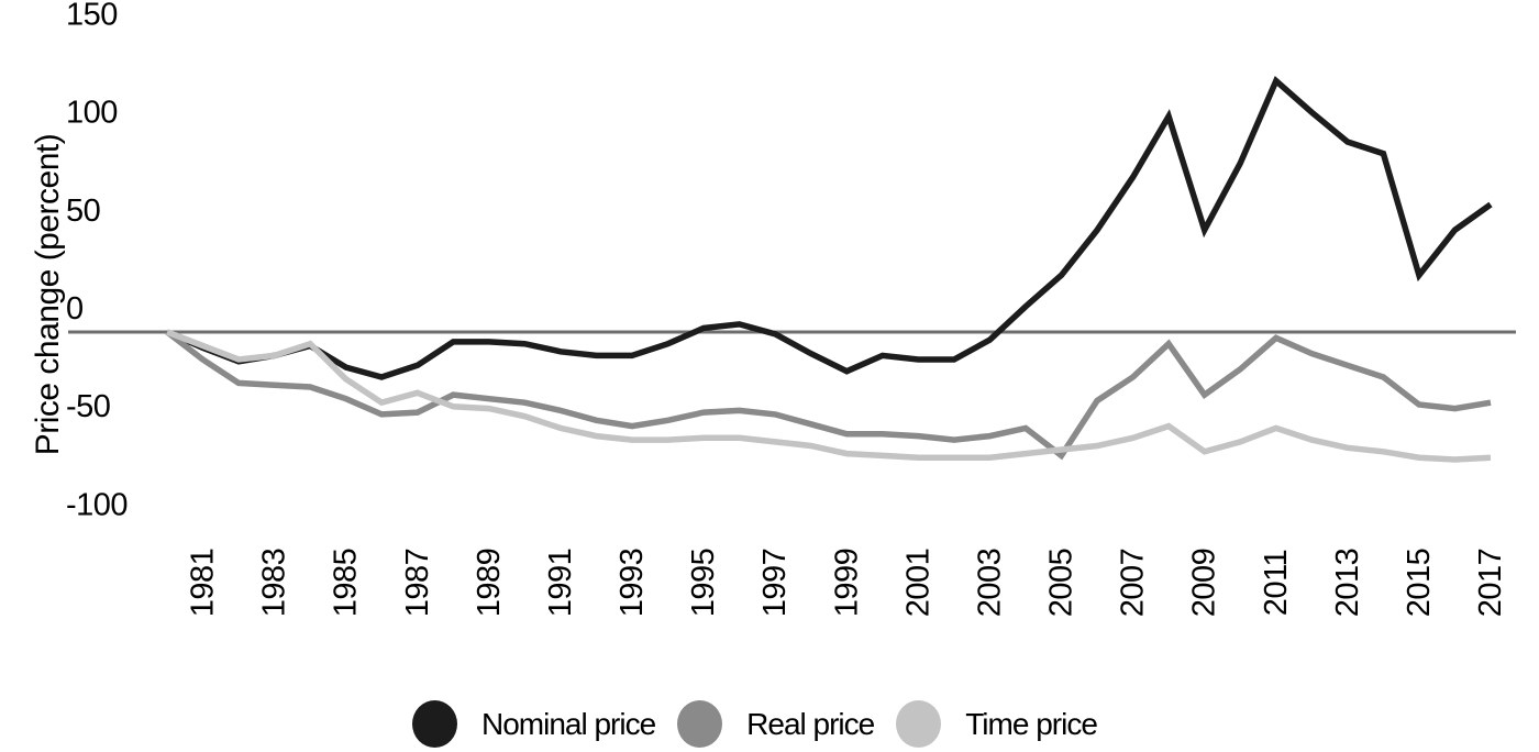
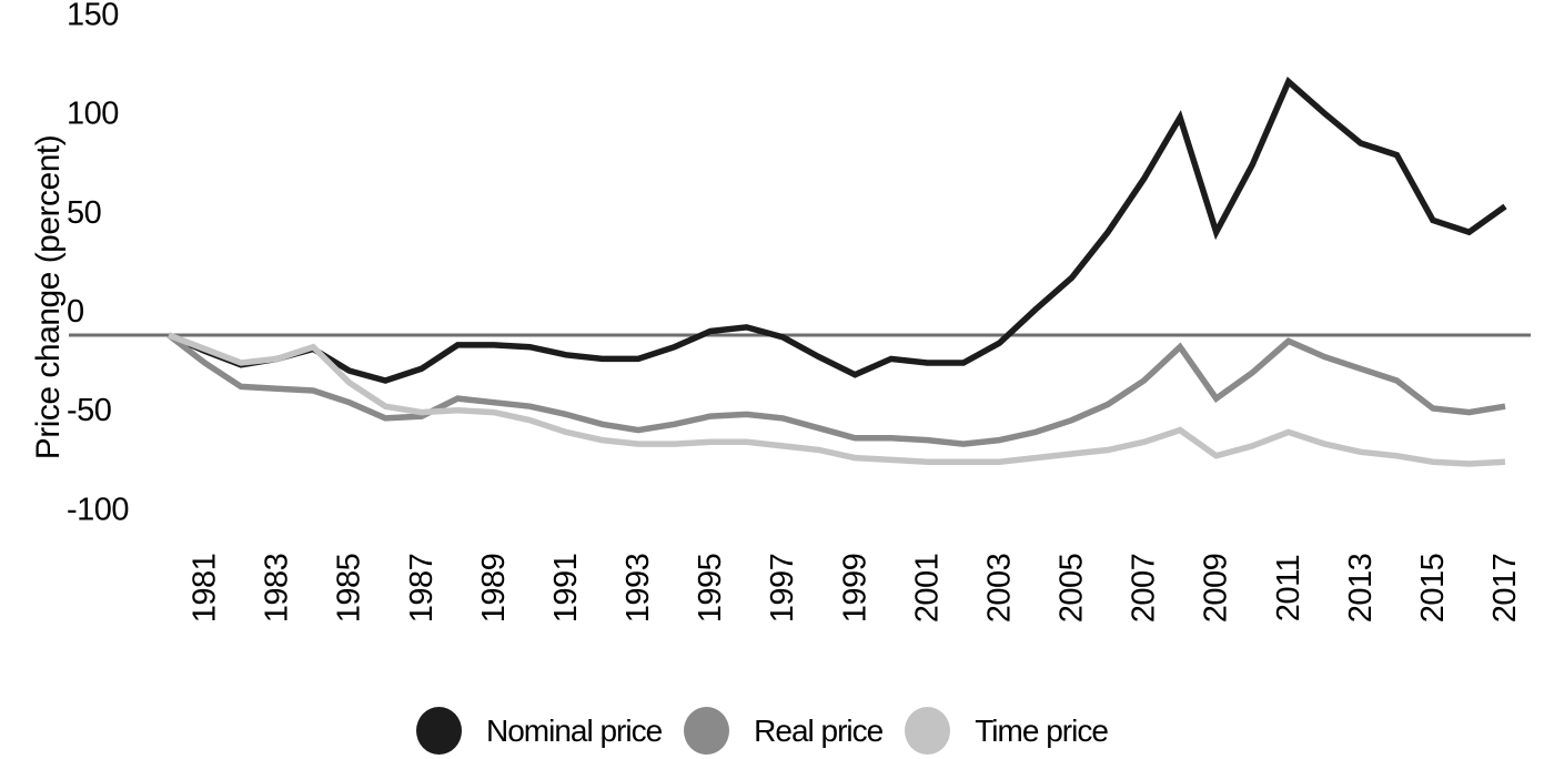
Time price/1987: -31 -> -39
Real price/2005: -63 -> -43
Nominal price/2015: 29 -> 58
